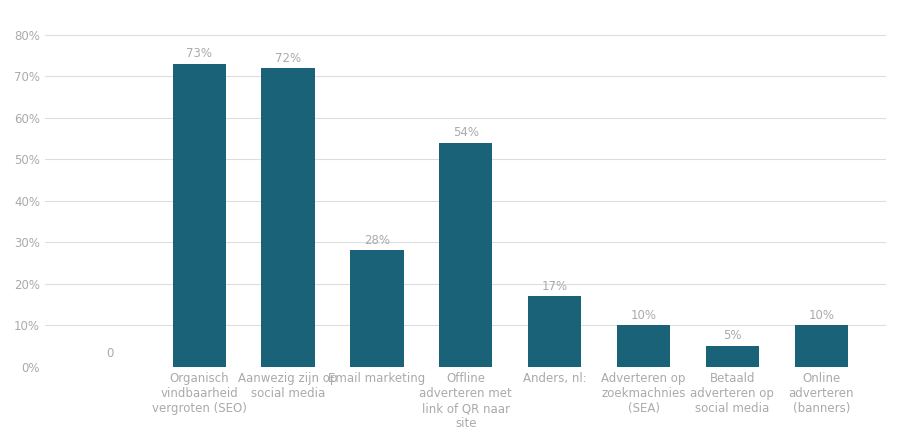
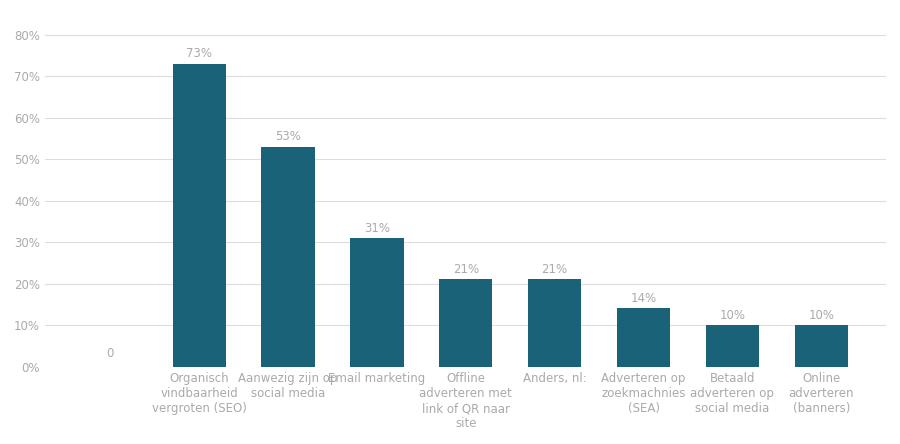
Aanwezig zijn op social media: 72% -> 53%
Email marketing: 28% -> 31%
Offline adverteren met link of QR naar site: 54% -> 21%
Anders, nl:: 17% -> 21%
Adverteren op zoekmachnies (SEA): 10% -> 14%
Betaald adverteren op social media: 5% -> 10%
